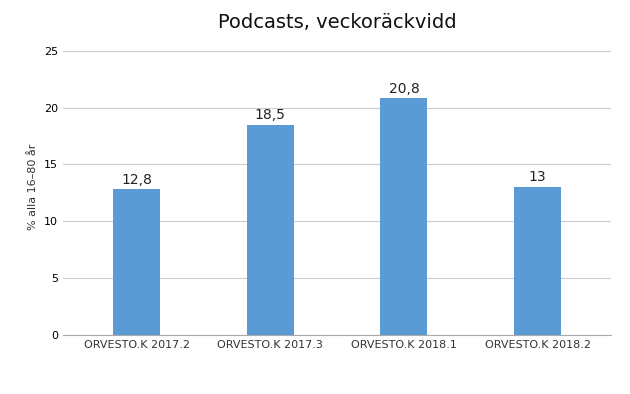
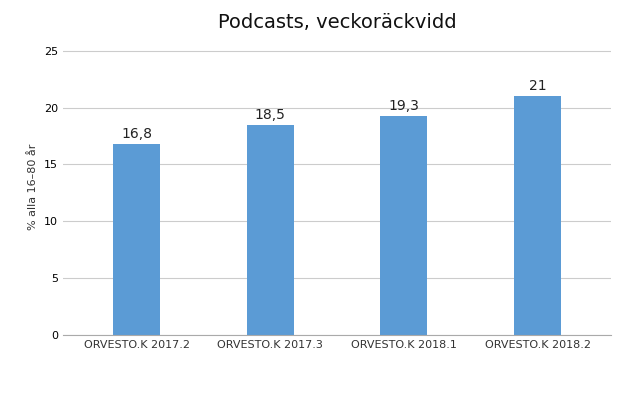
ORVESTO.K 2017.2: 12,8 -> 16,8
ORVESTO.K 2018.1: 20,8 -> 19,3
ORVESTO.K 2018.2: 13 -> 21
